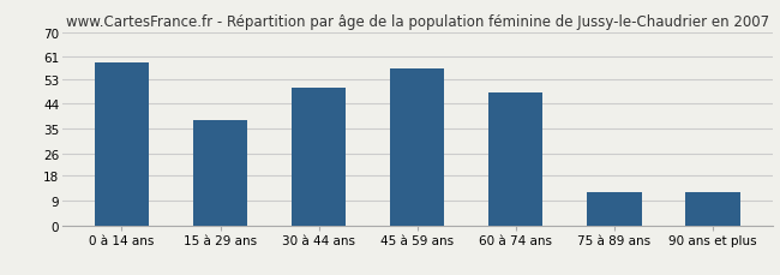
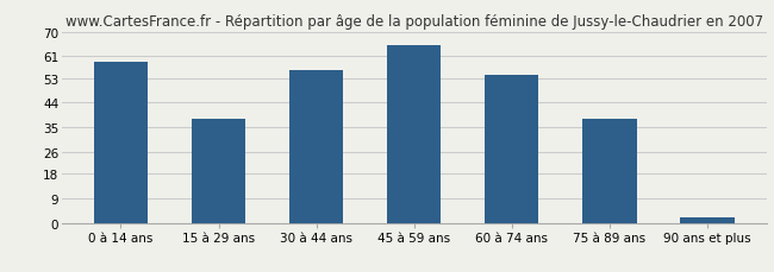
30 à 44 ans: 50 -> 56
45 à 59 ans: 57 -> 65
60 à 74 ans: 48 -> 54
75 à 89 ans: 12 -> 38
90 ans et plus: 12 -> 2
